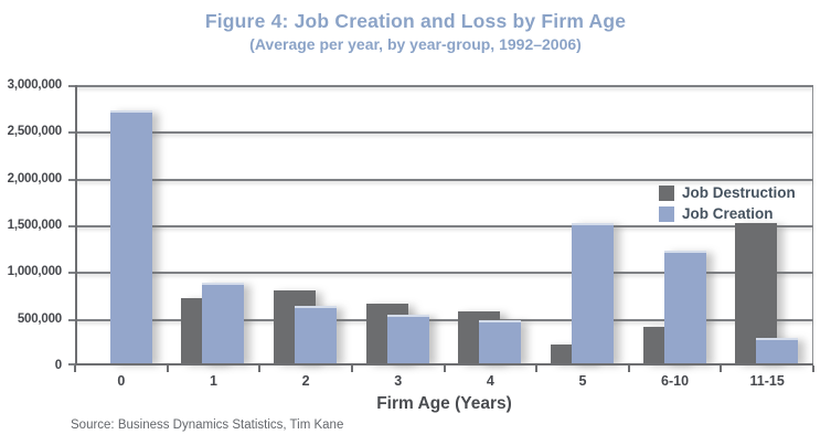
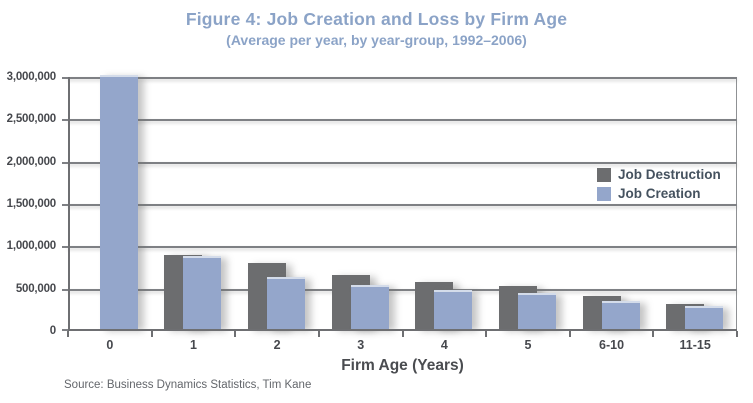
Job Creation/0: 2700000 -> 3000000
Job Destruction/1: 700000 -> 900000
Job Destruction/5: 200000 -> 500000
Job Creation/5: 1500000 -> 400000
Job Creation/6-10: 1200000 -> 300000
Job Destruction/11-15: 1500000 -> 300000
